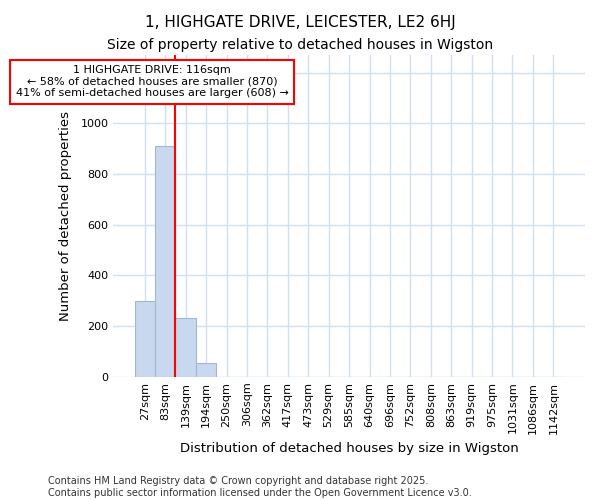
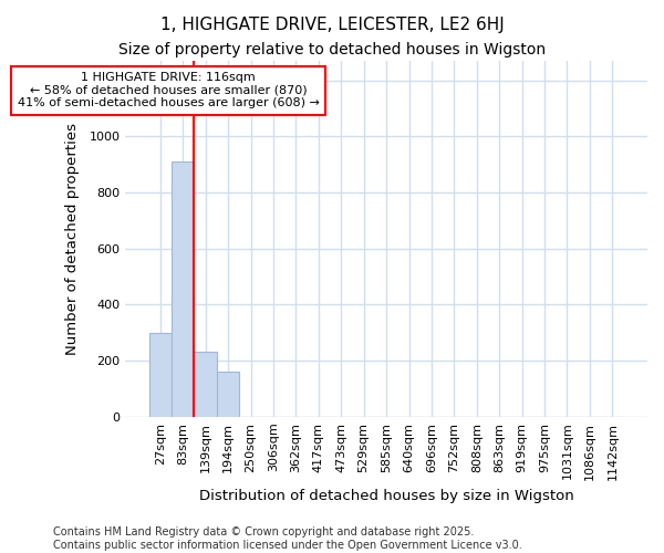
194sqm: 55 -> 160
